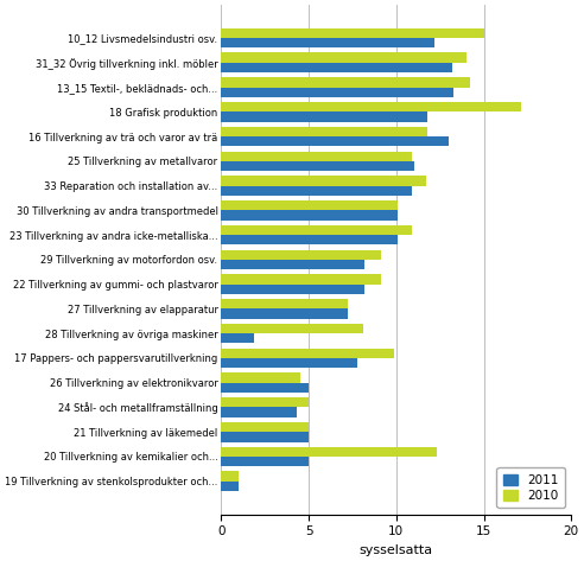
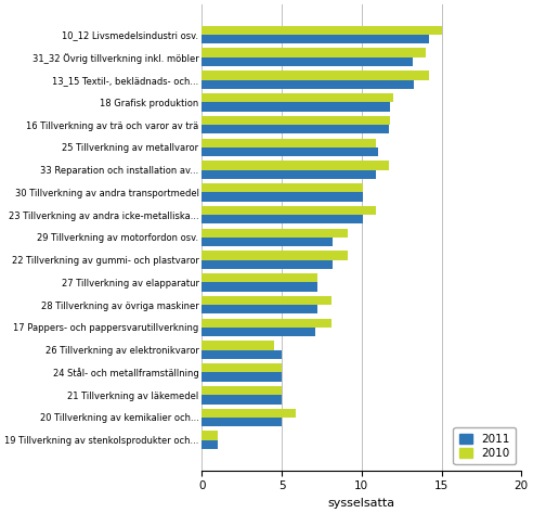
2011/10_12 Livsmedelsindustri osv.: 12.2 -> 14.2
2010/18 Grafisk produktion: 17.1 -> 12.0
2011/16 Tillverkning av trä och varor av trä: 13.0 -> 11.7
2011/28 Tillverkning av övriga maskiner: 1.9 -> 7.2
2010/17 Pappers- och pappersvarutillverkning: 9.9 -> 8.1
2011/17 Pappers- och pappersvarutillverkning: 7.8 -> 7.1
2011/24 Stål- och metallframställning: 4.3 -> 5.0
2010/20 Tillverkning av kemikalier och...: 12.3 -> 5.9
